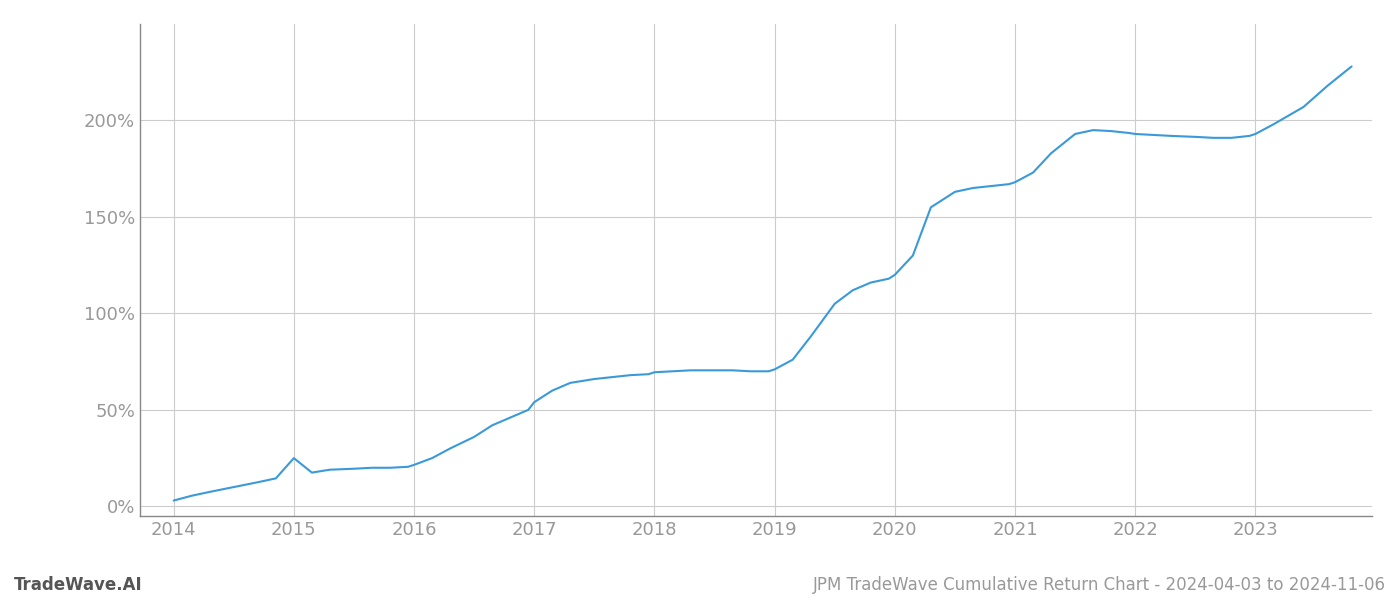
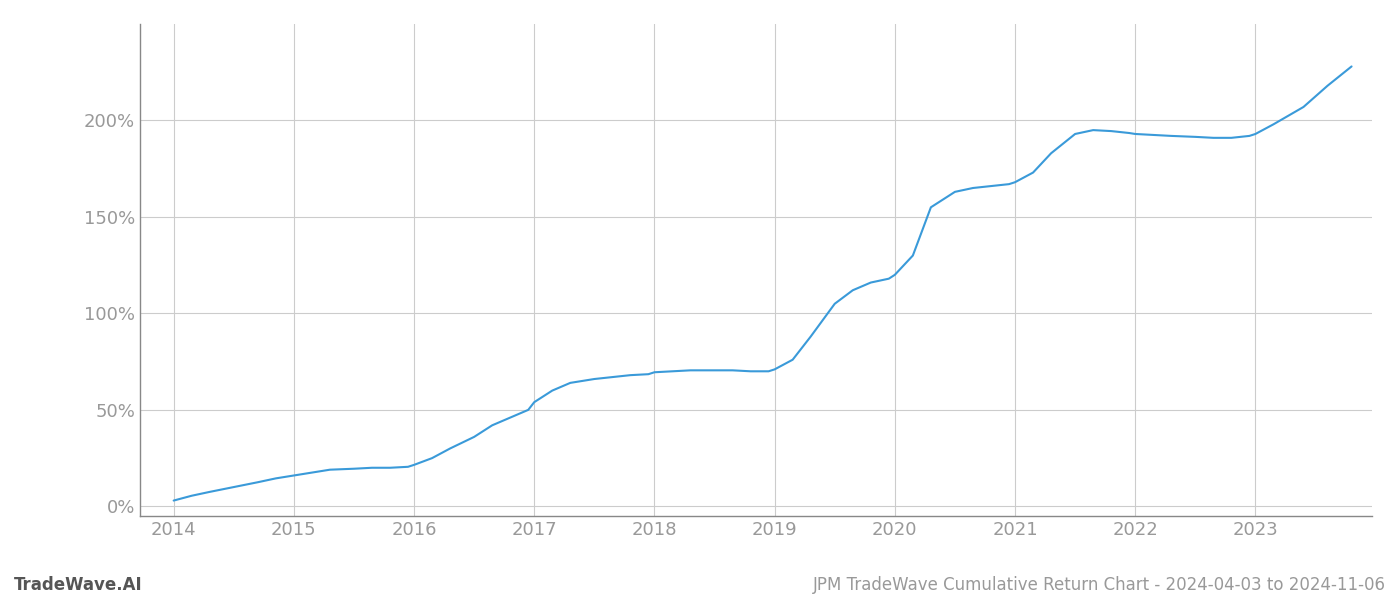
2015: 25% -> 16%
